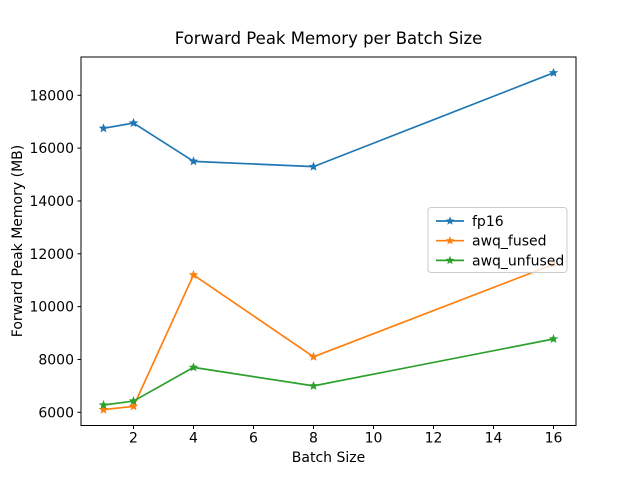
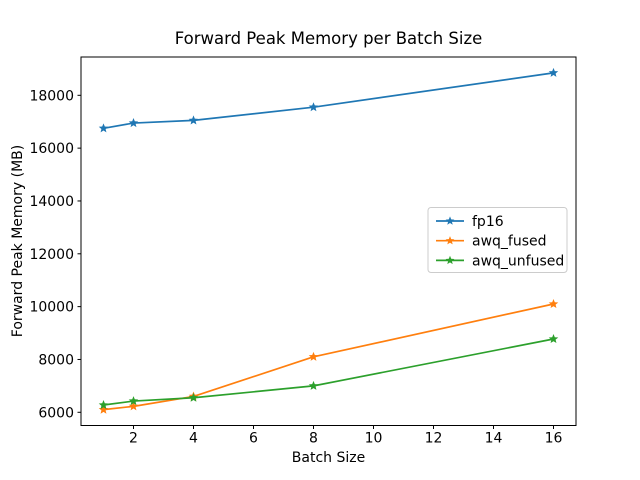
fp16/4: 15500 -> 17000
awq_fused/4: 11200 -> 6600
awq_unfused/4: 7700 -> 6600
fp16/8: 15300 -> 17600
awq_fused/16: 11600 -> 10100
